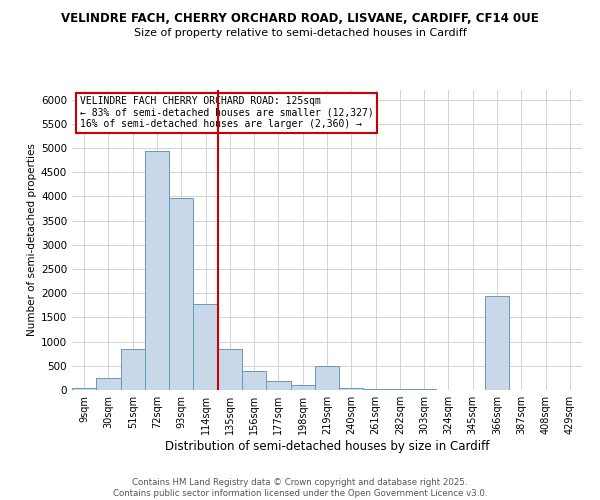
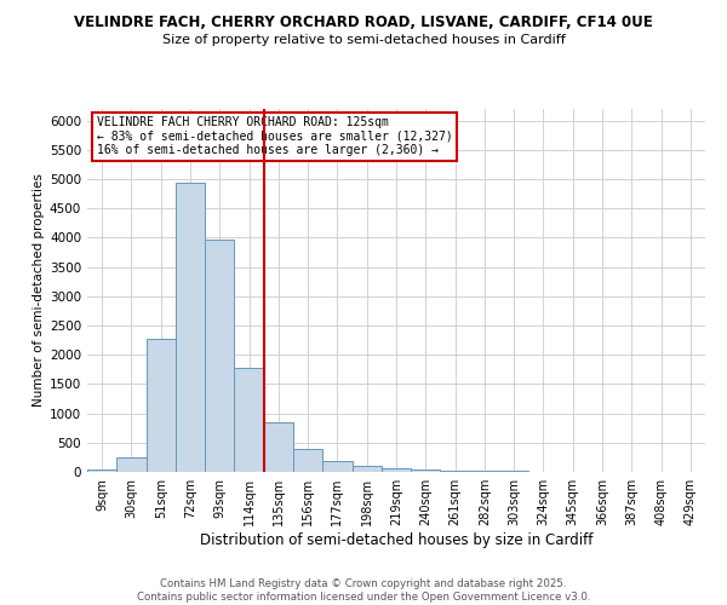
51sqm: 850 -> 2270
219sqm: 500 -> 60
366sqm: 1950 -> 0
